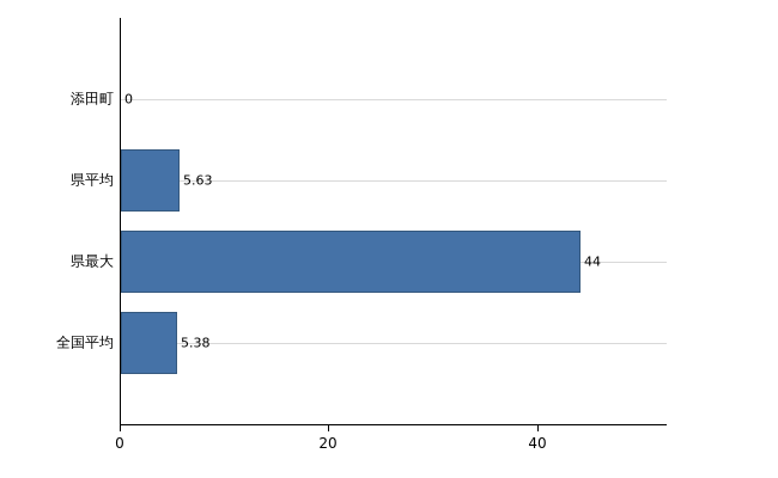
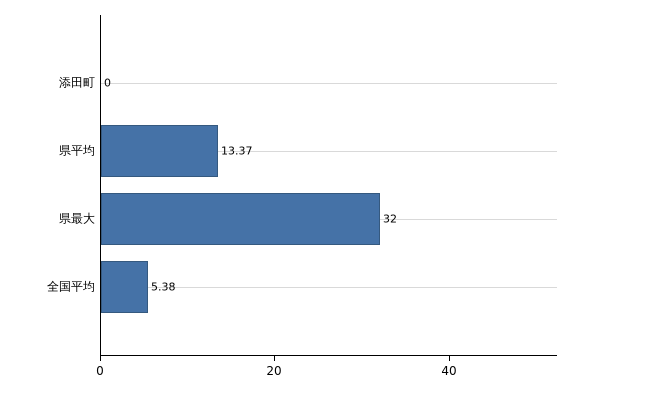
県平均: 5.63 -> 13.37
県最大: 44 -> 32
